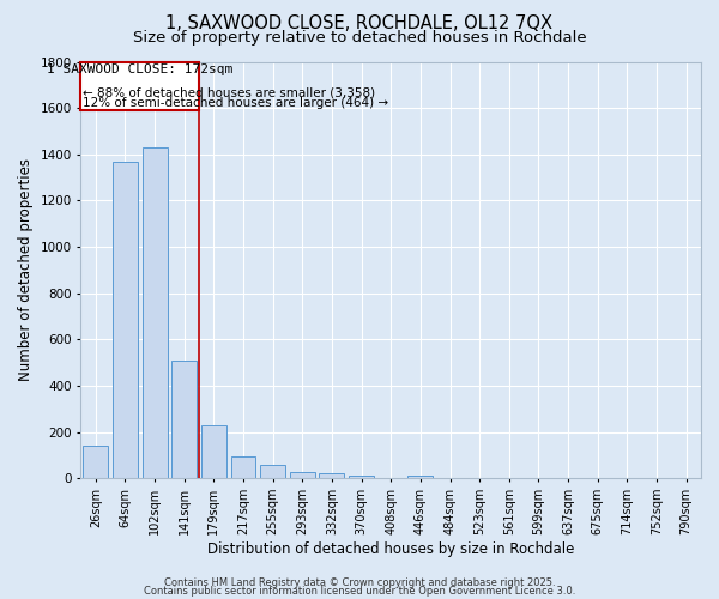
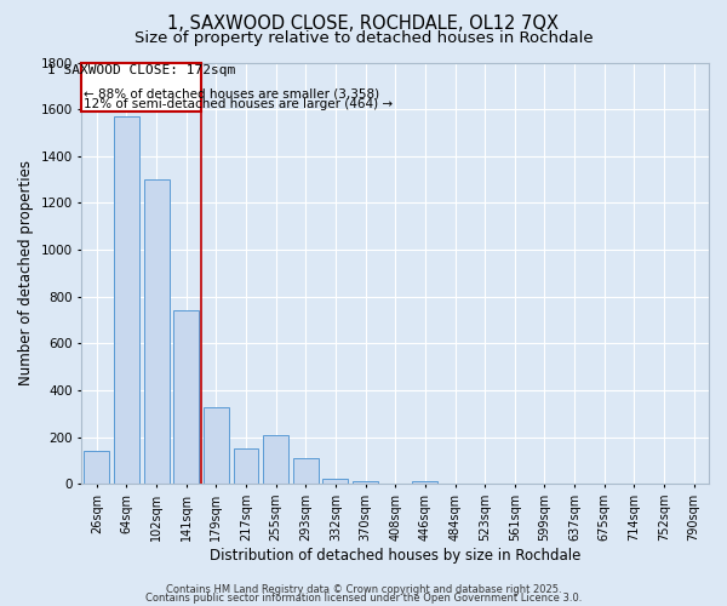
64sqm: 1370 -> 1570
102sqm: 1430 -> 1300
141sqm: 510 -> 740
179sqm: 230 -> 330
217sqm: 100 -> 150
255sqm: 60 -> 210
293sqm: 30 -> 110
